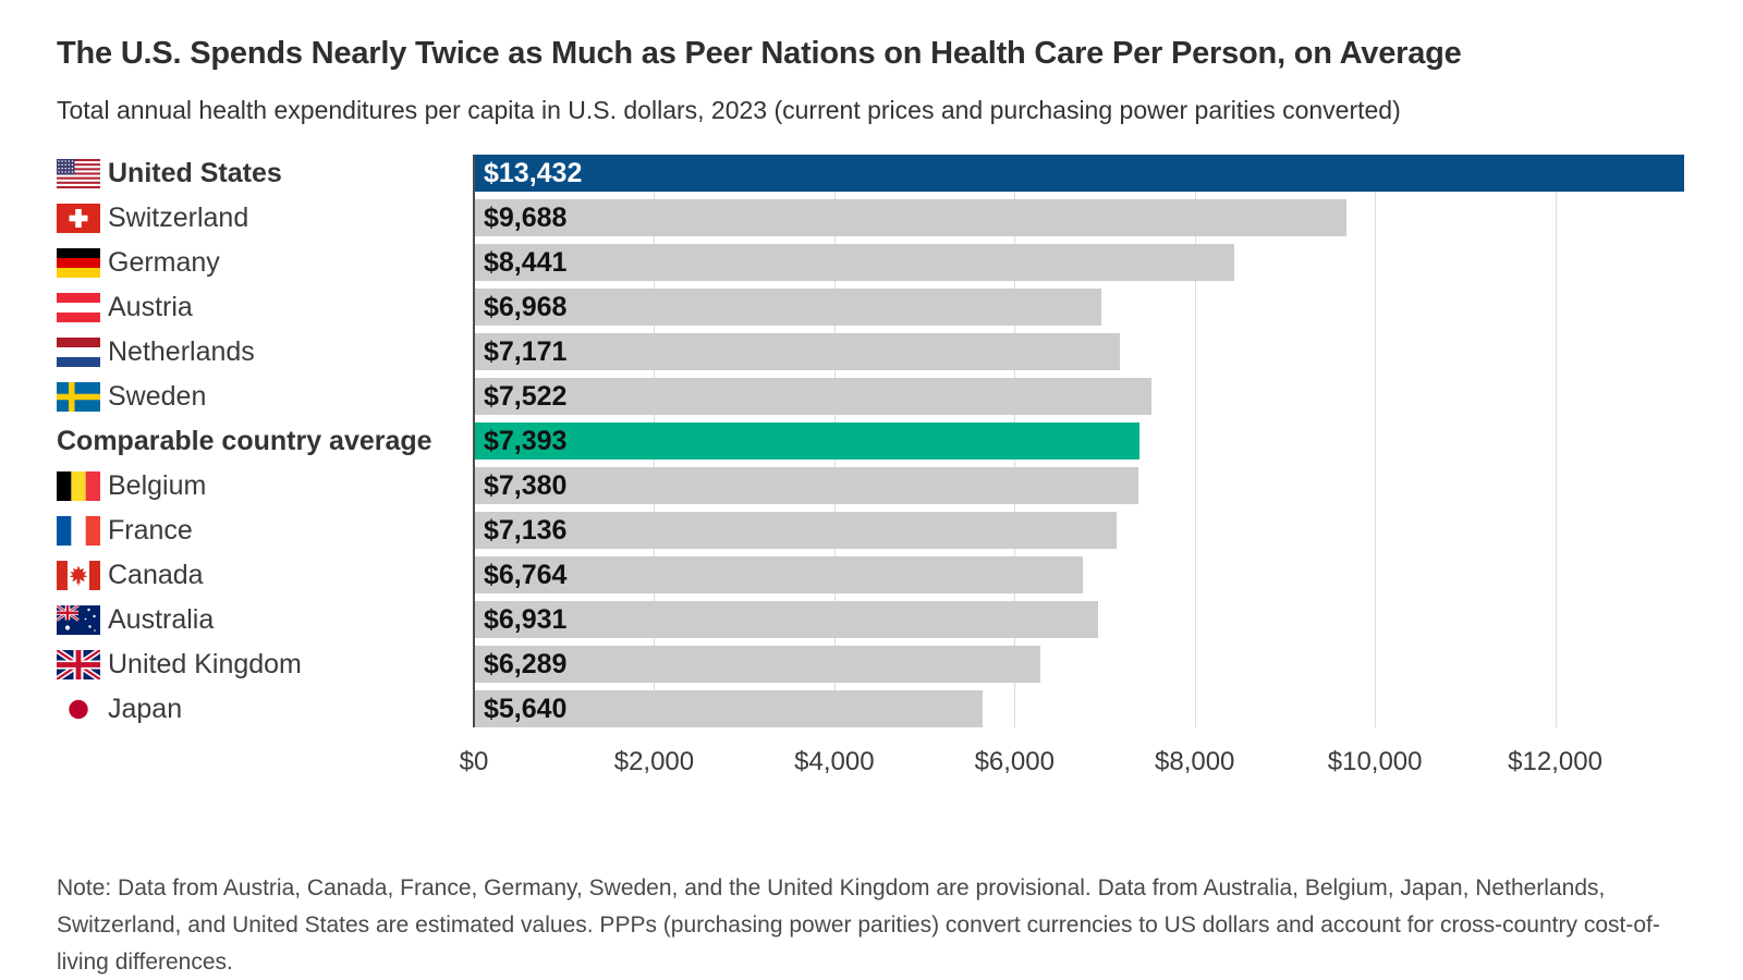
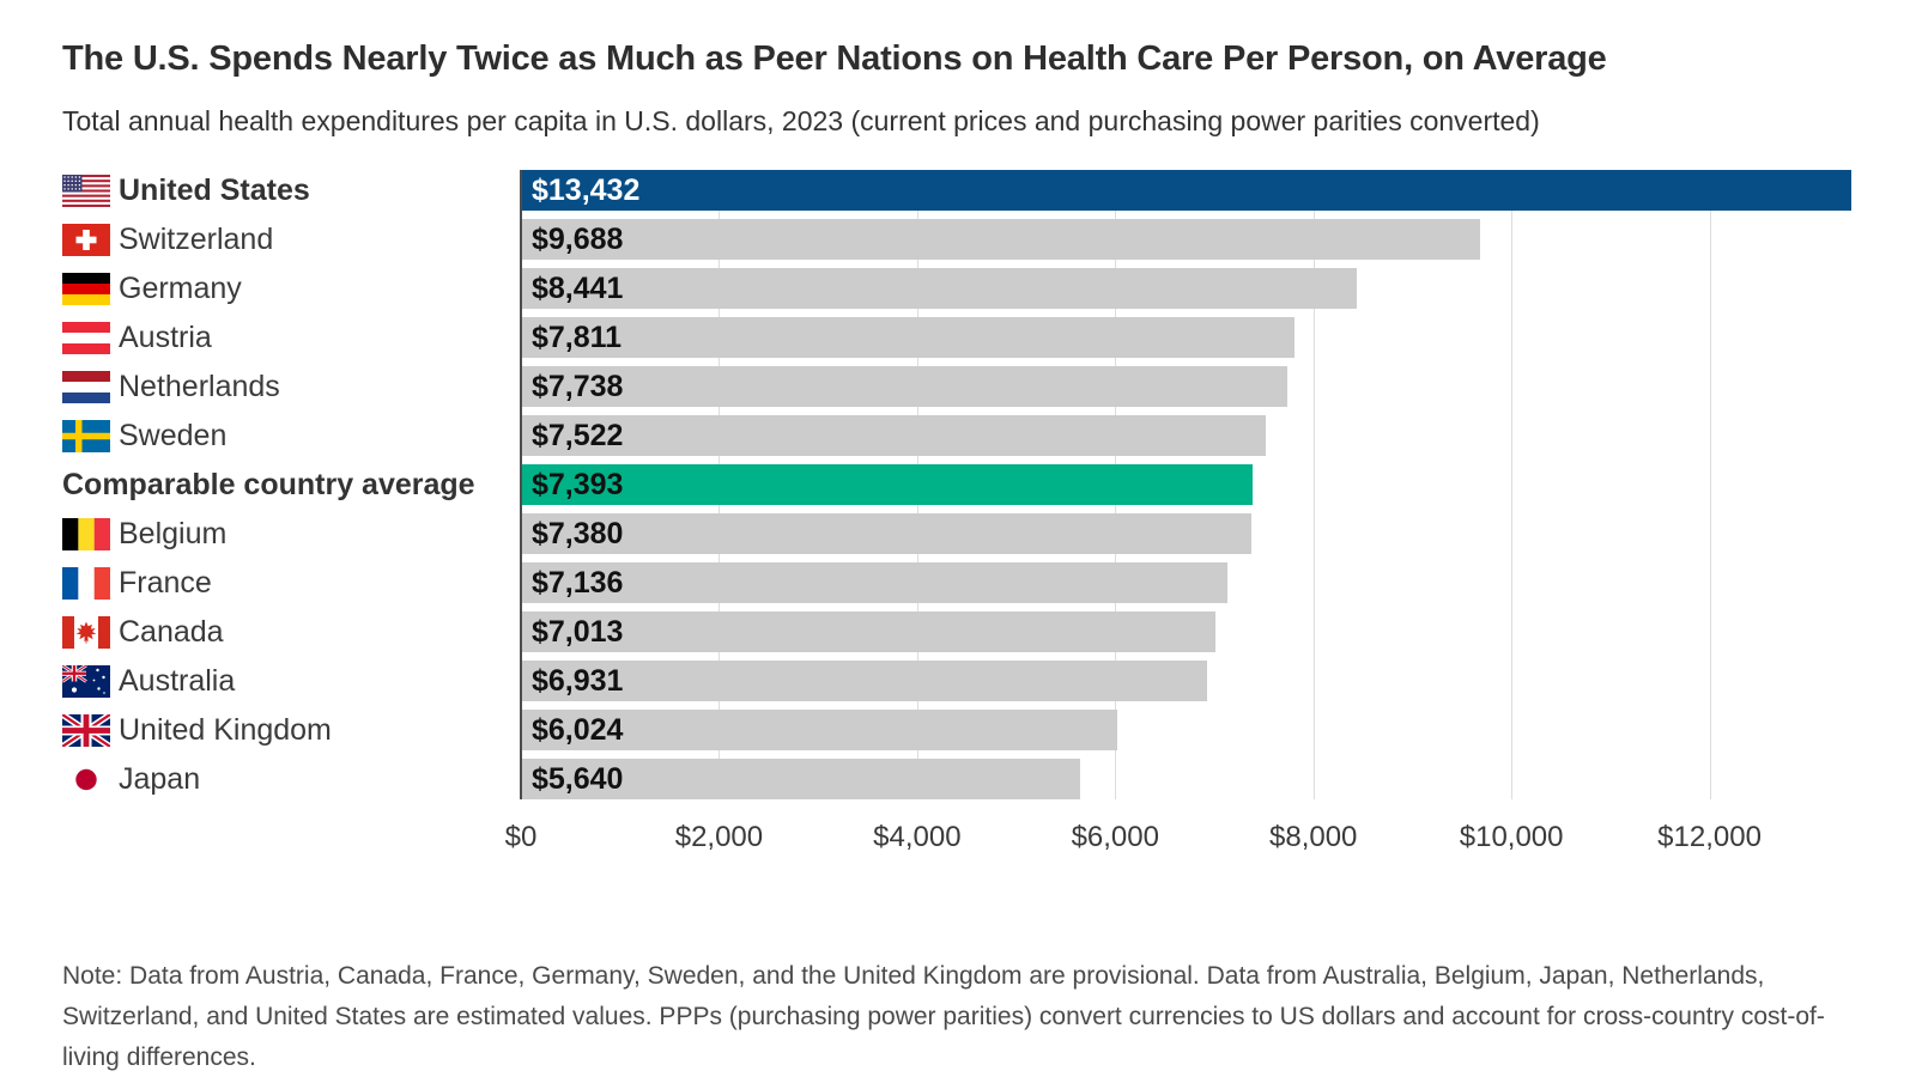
Austria: $6,968 -> $7,811
Netherlands: $7,171 -> $7,738
Canada: $6,764 -> $7,013
United Kingdom: $6,289 -> $6,024
